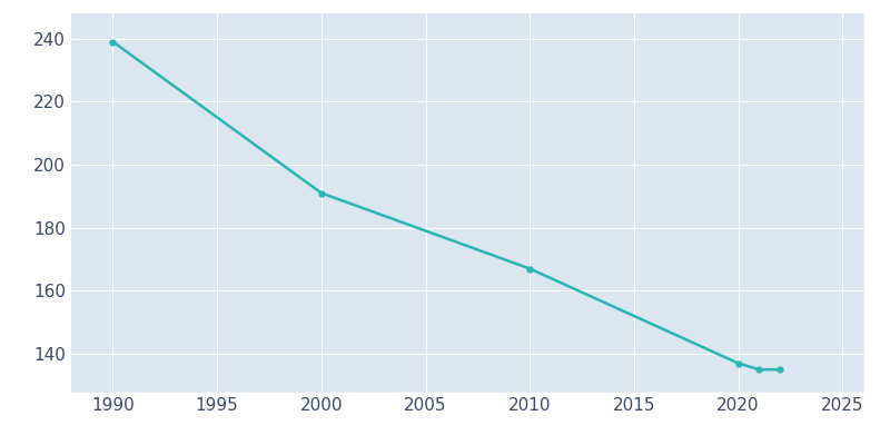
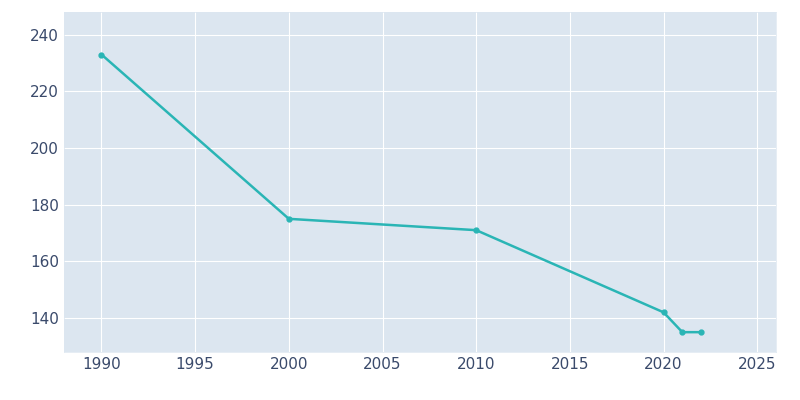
1990: 239 -> 233
2000: 191 -> 175
2010: 167 -> 171
2020: 137 -> 142
